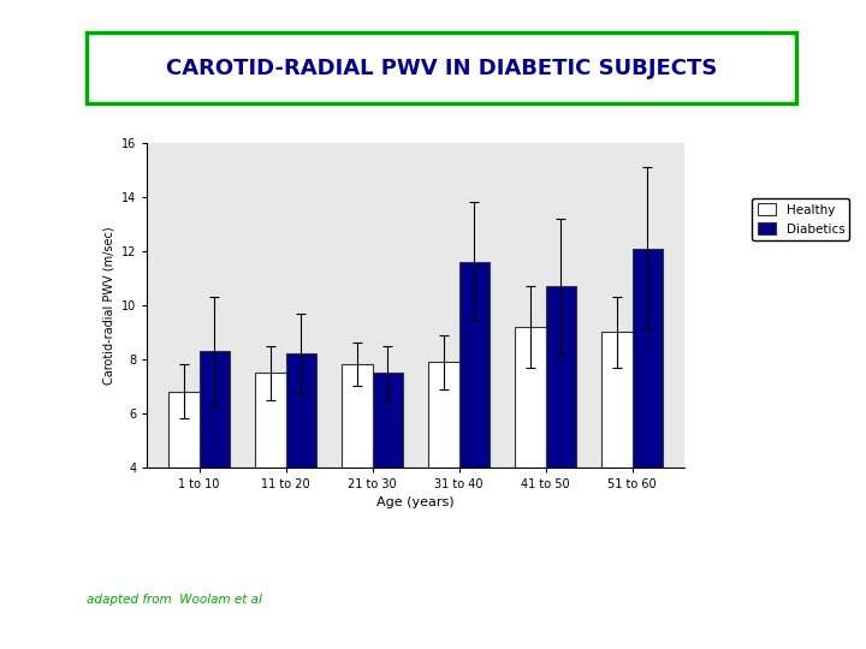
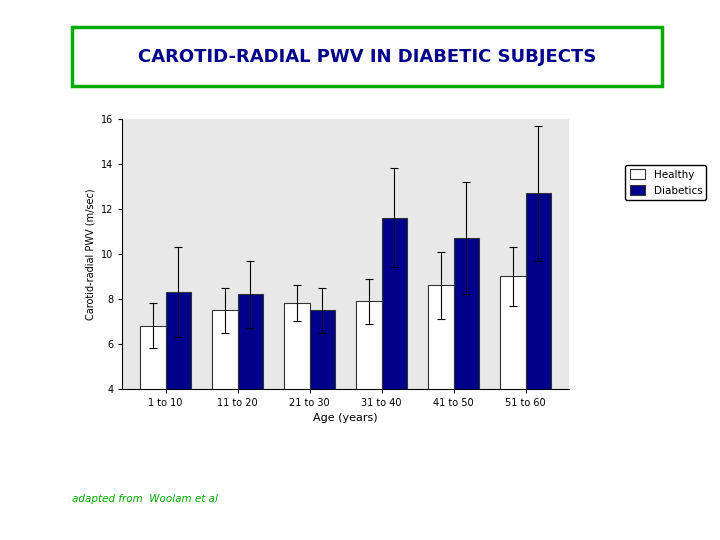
Healthy/41 to 50: 9.2 -> 8.6
Diabetics/51 to 60: 12.1 -> 12.7
